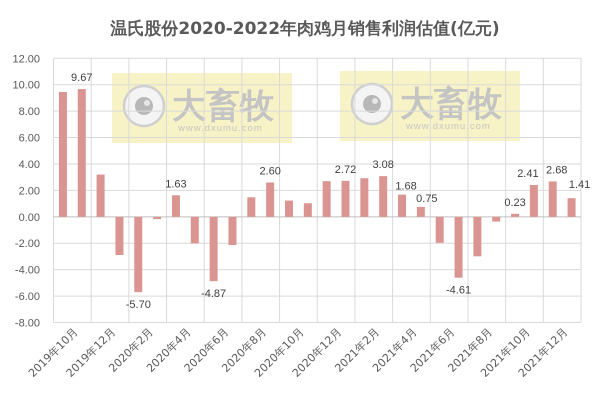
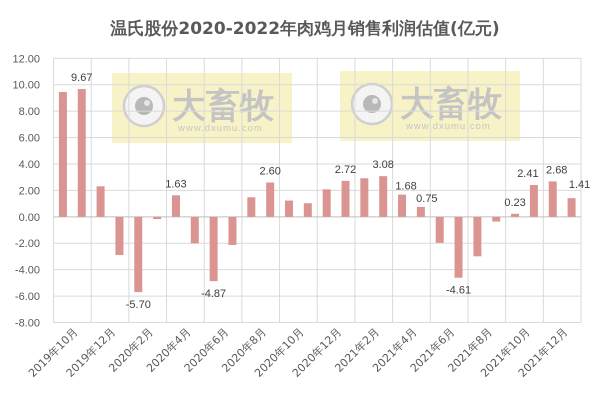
2019年12月: 3.2 -> 2.3
2020年12月: 2.7 -> 2.1
